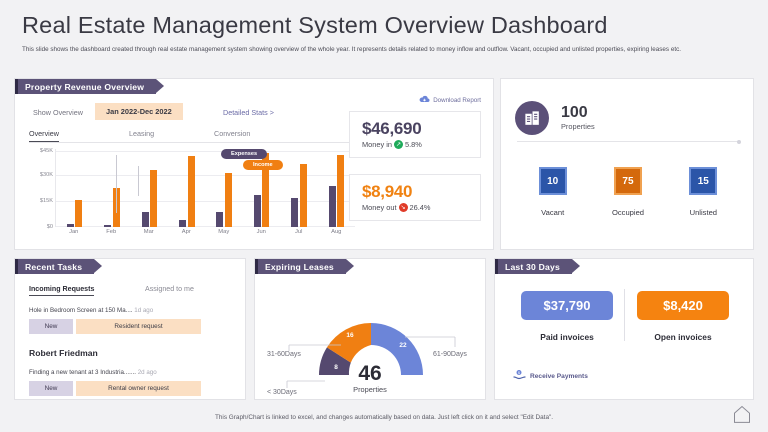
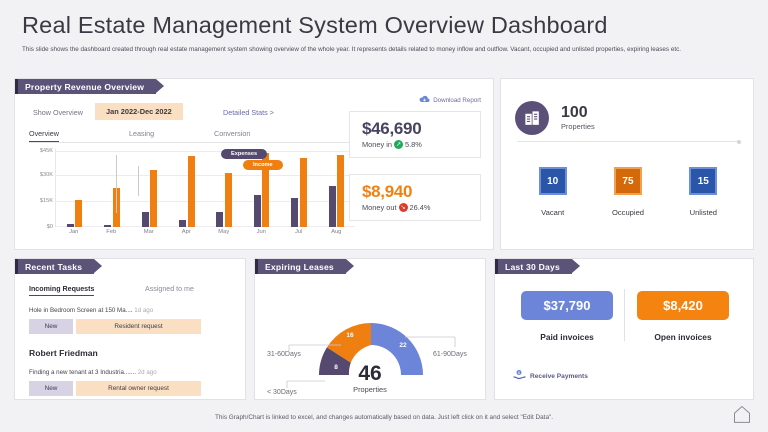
Income/Jul: $39K -> $42K
